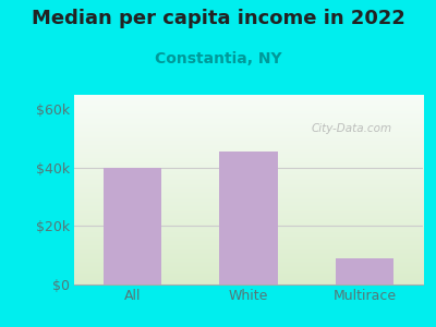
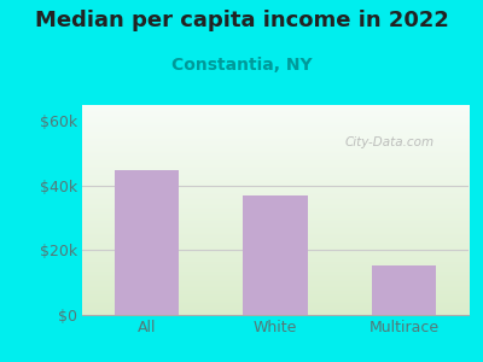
All: $40.0k -> $45.0k
White: $45.5k -> $37.0k
Multirace: $9.0k -> $15.5k
